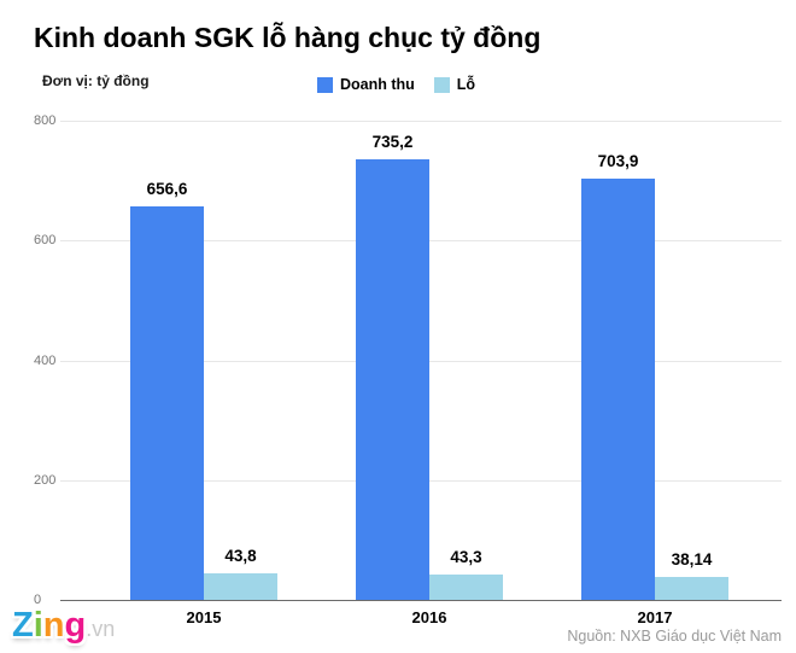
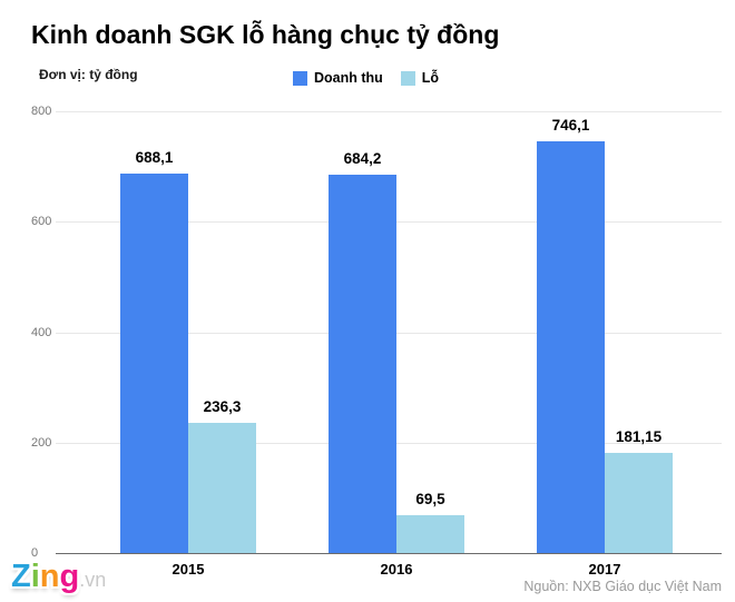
Doanh thu/2015: 656,6 -> 688,1
Lỗ/2015: 43,8 -> 236,3
Doanh thu/2016: 735,2 -> 684,2
Lỗ/2016: 43,3 -> 69,5
Doanh thu/2017: 703,9 -> 746,1
Lỗ/2017: 38,14 -> 181,15
